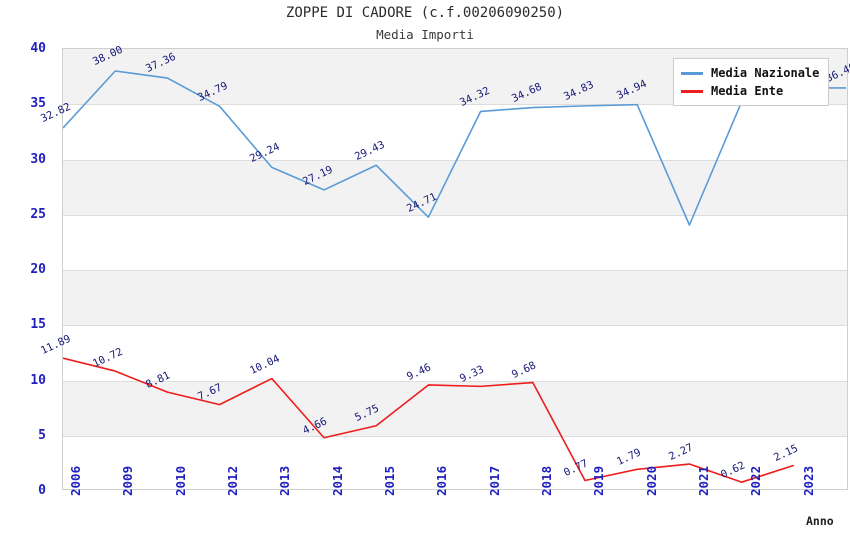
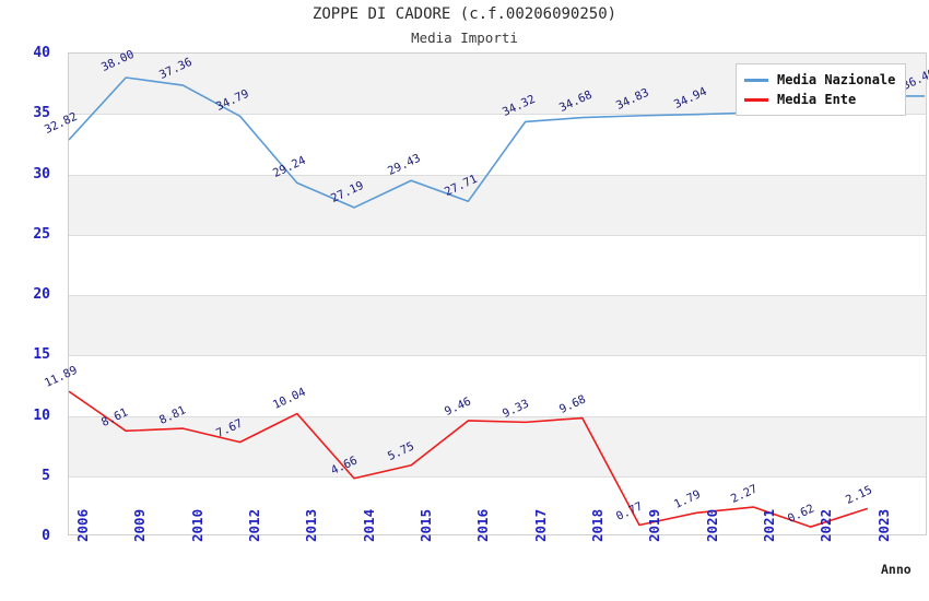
Media Ente/2009: 10.72 -> 8.61
Media Nazionale/2016: 24.71 -> 27.71
Media Nazionale/2021: 24.0 -> 35.1
